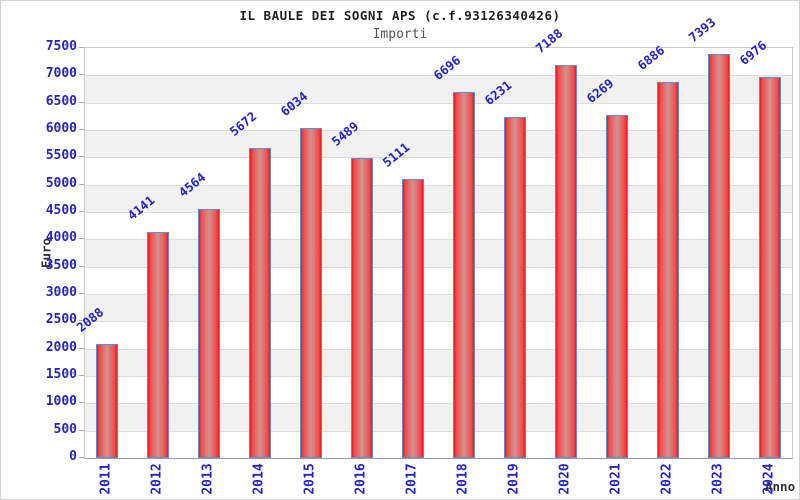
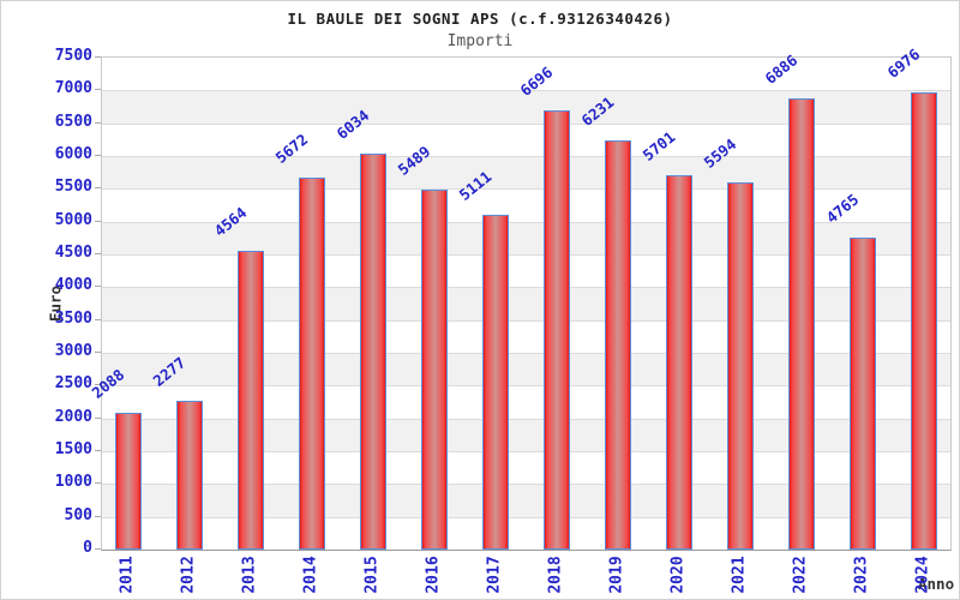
2012: 4141 -> 2277
2020: 7188 -> 5701
2021: 6269 -> 5594
2023: 7393 -> 4765
